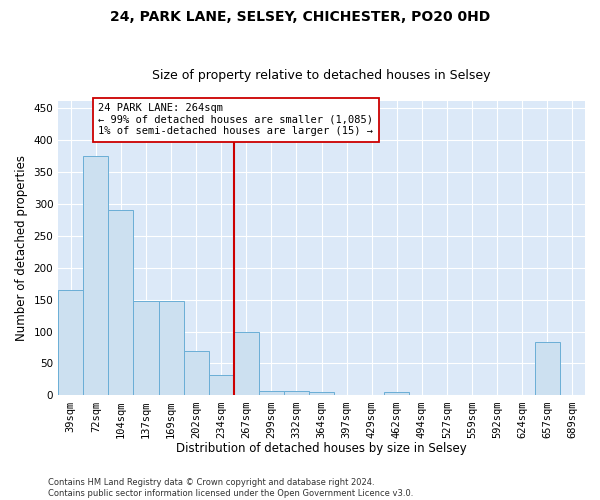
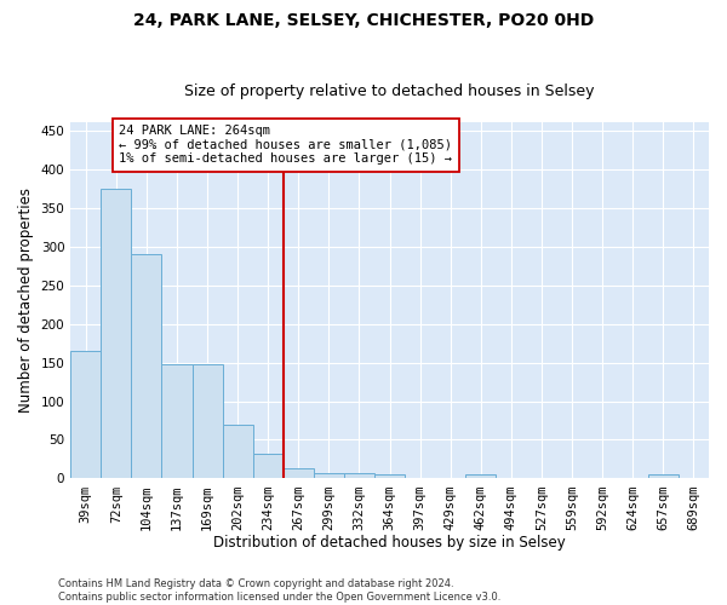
267sqm: 100 -> 14
657sqm: 84 -> 5
